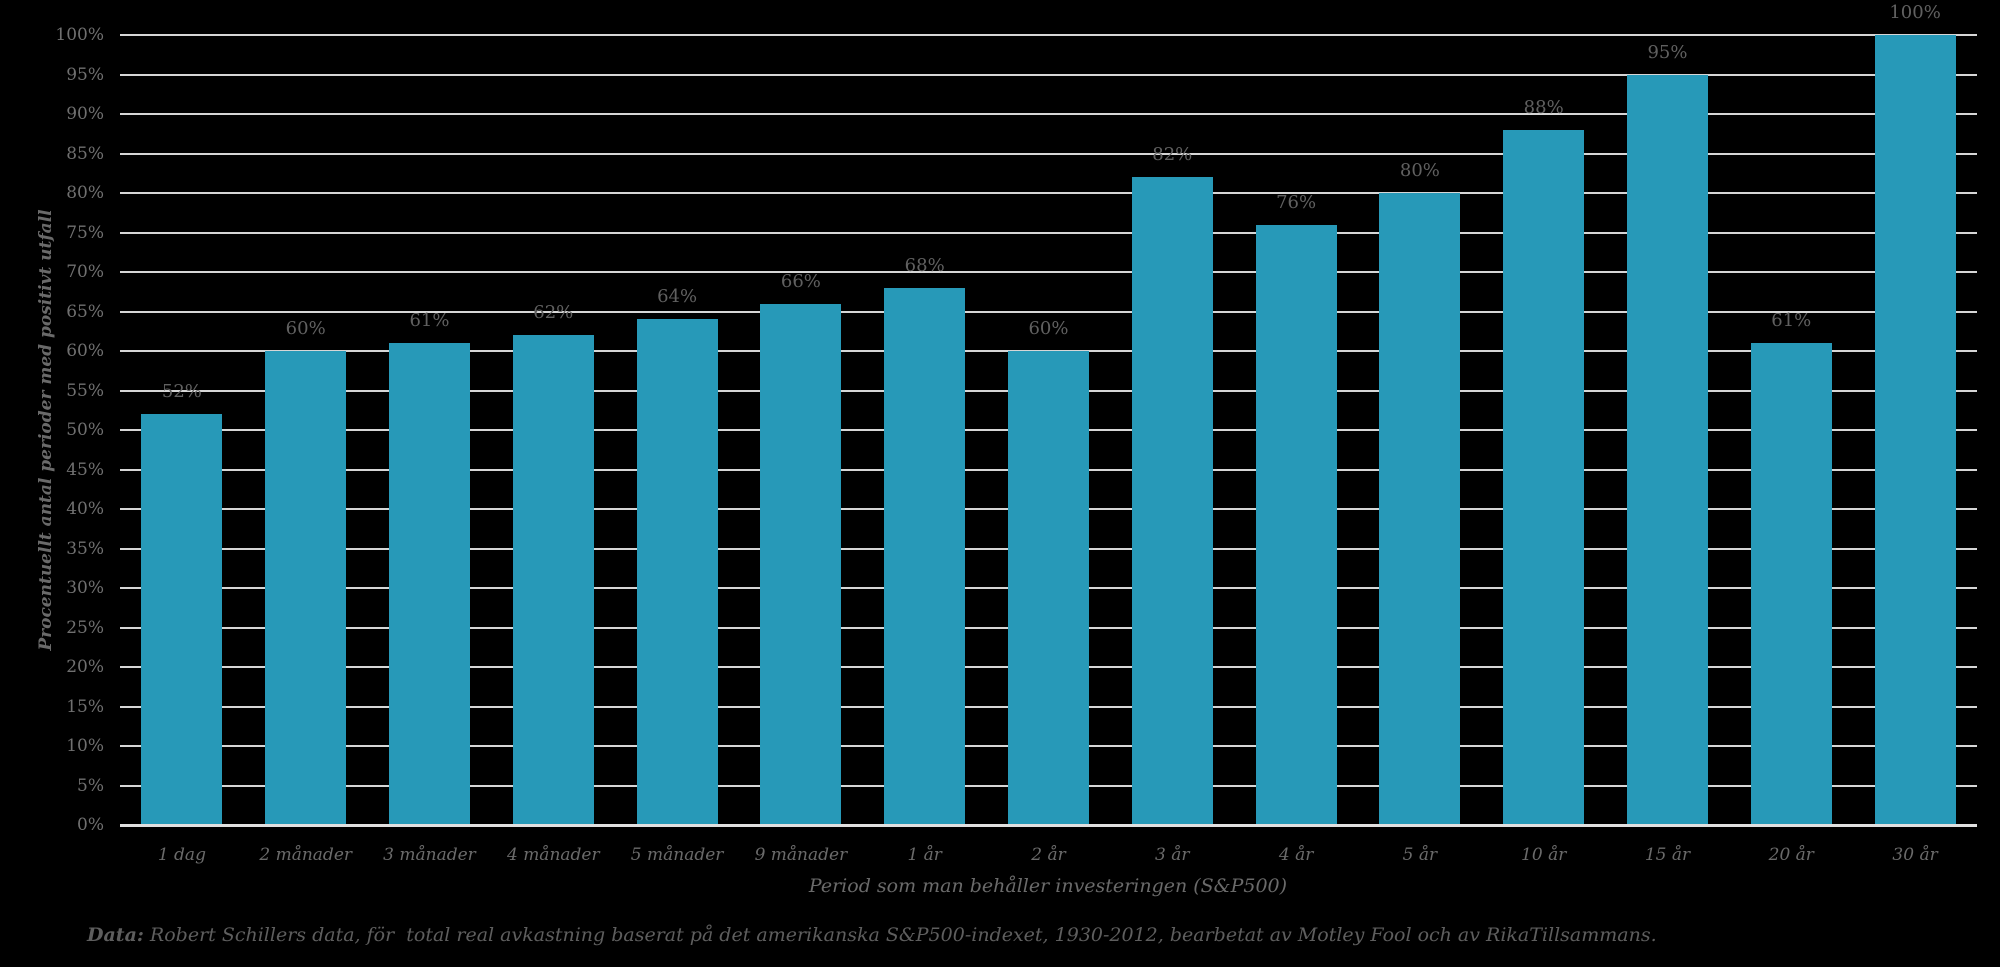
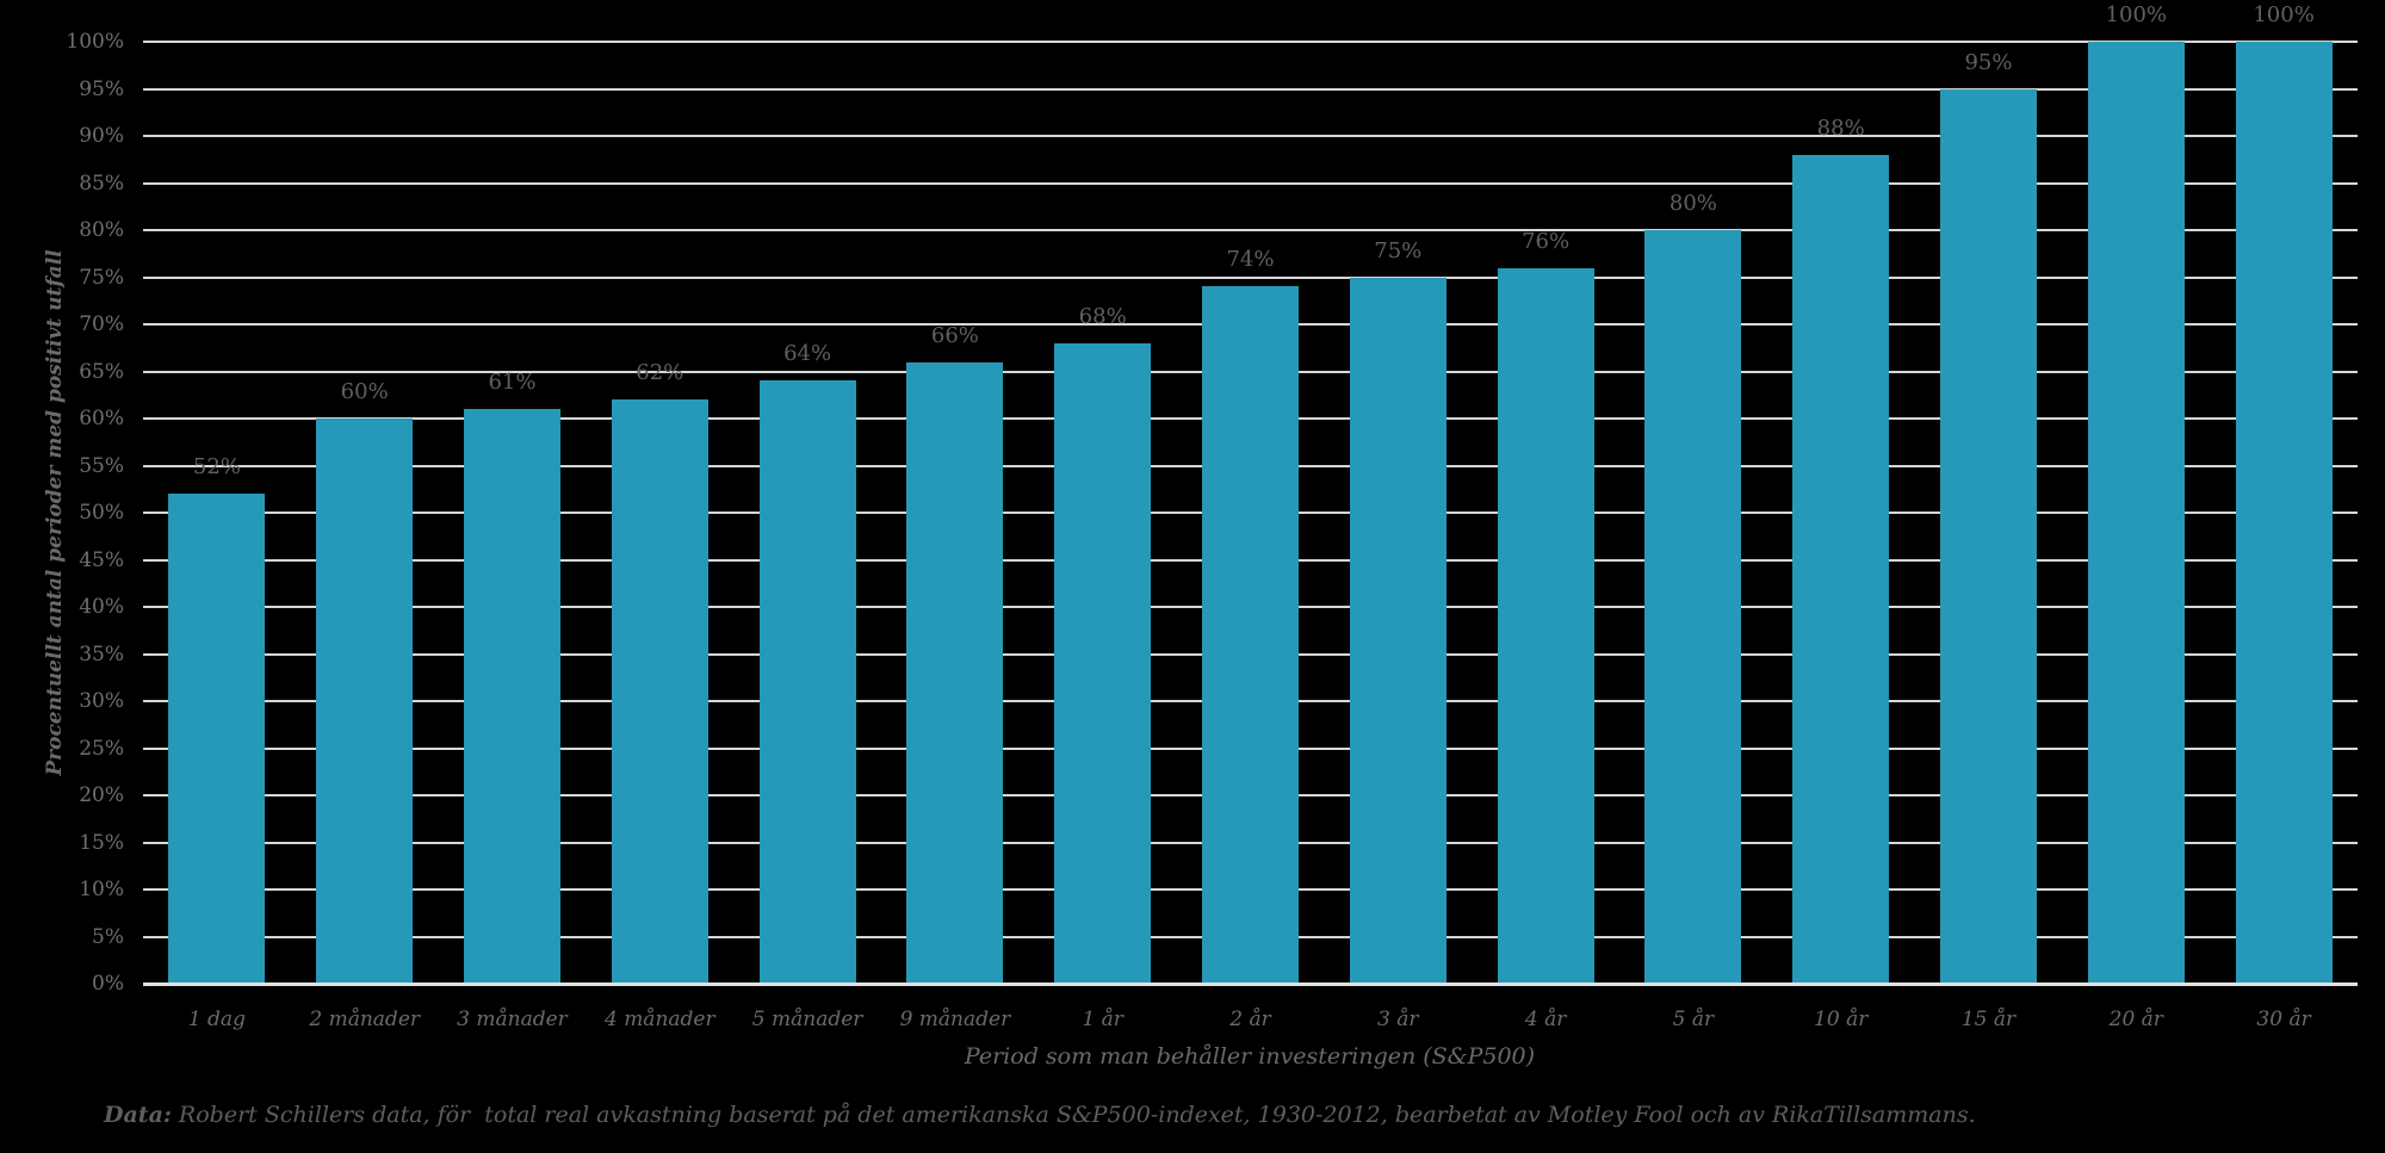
2 år: 60% -> 74%
3 år: 82% -> 75%
20 år: 61% -> 100%
